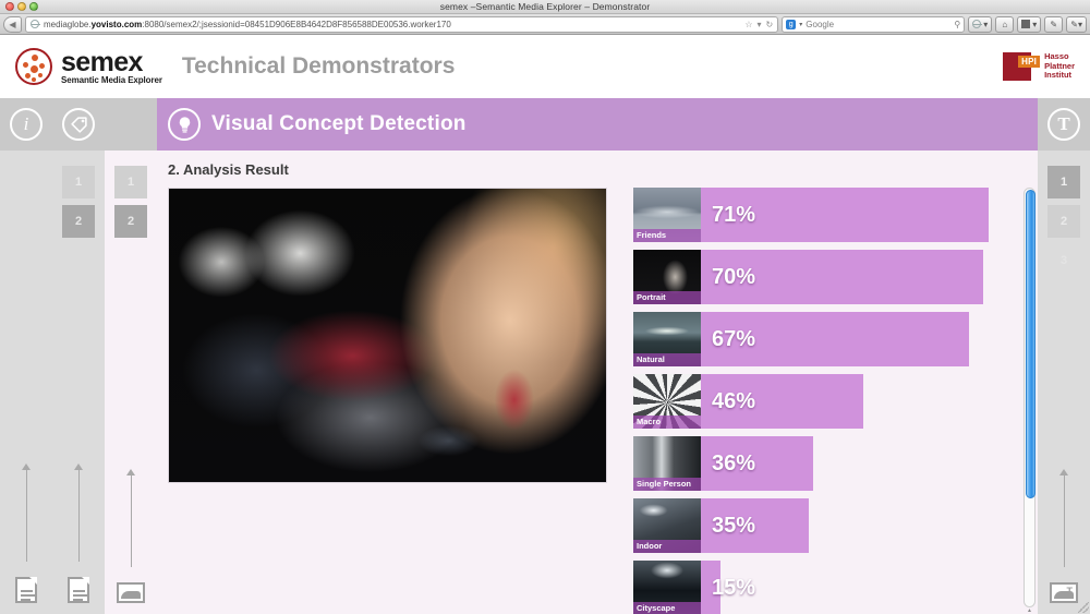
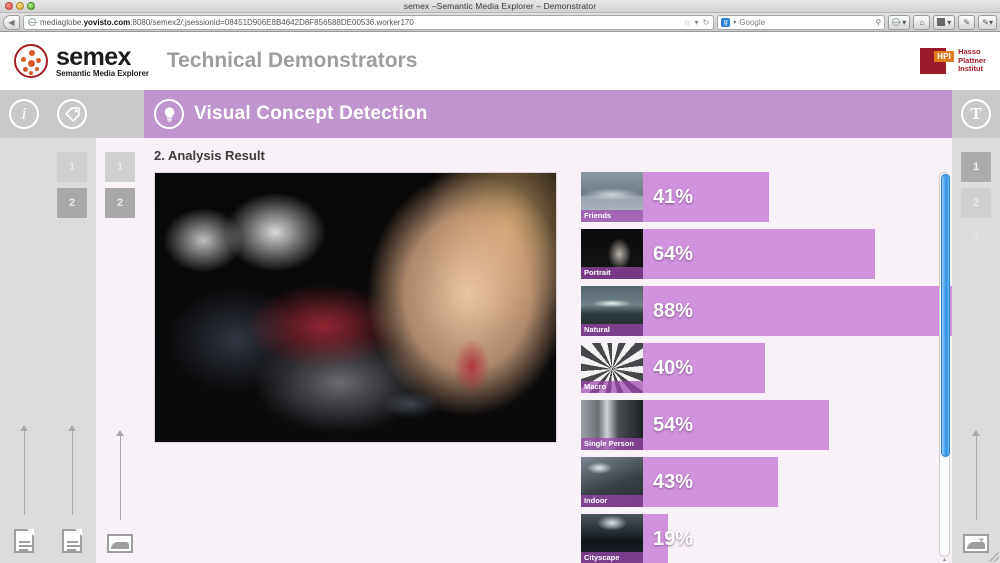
Friends: 71% -> 41%
Portrait: 70% -> 64%
Natural: 67% -> 88%
Macro: 46% -> 40%
Single Person: 36% -> 54%
Indoor: 35% -> 43%
Cityscape: 15% -> 19%
